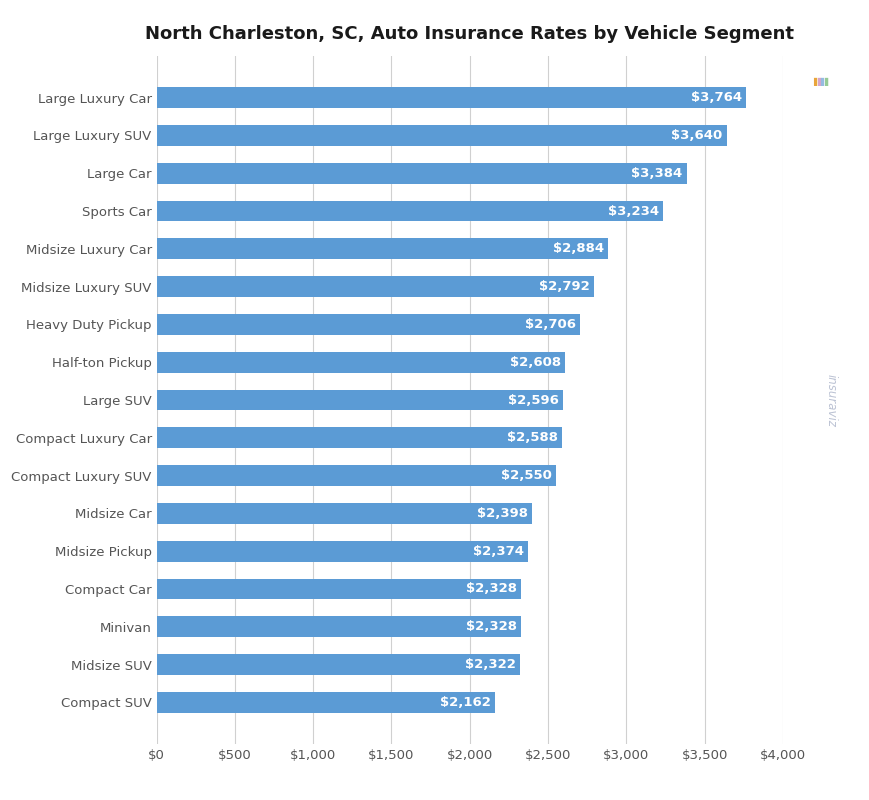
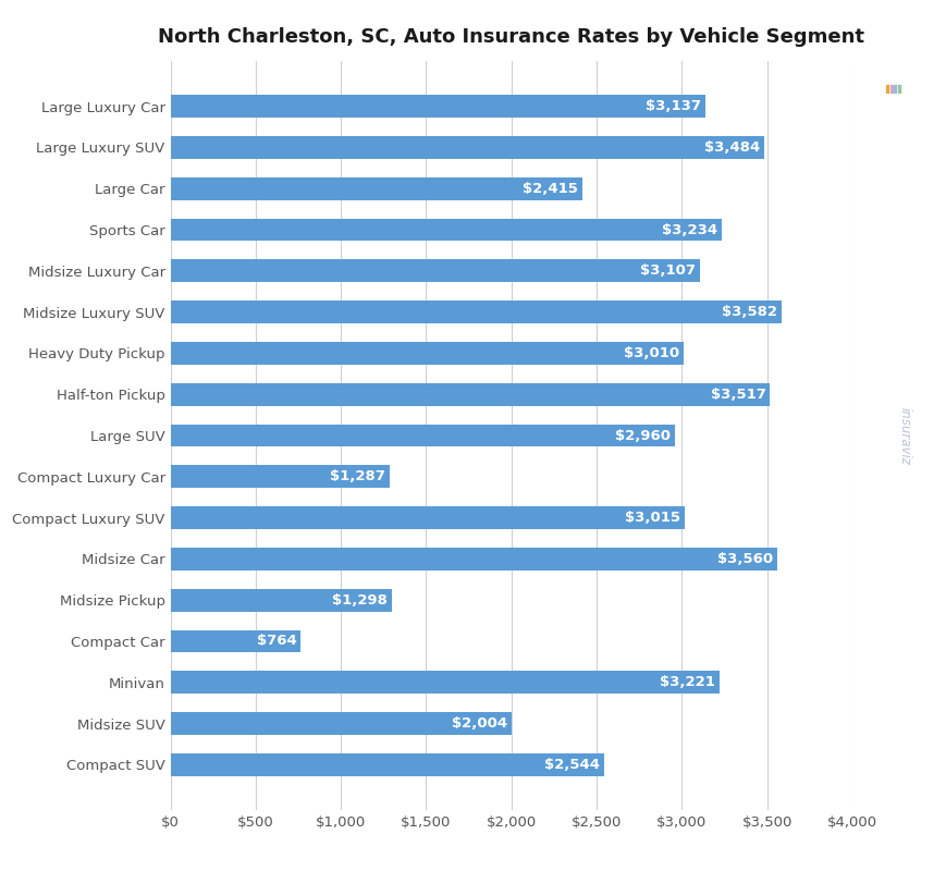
Large Luxury Car: $3,764 -> $3,137
Large Luxury SUV: $3,640 -> $3,484
Large Car: $3,384 -> $2,415
Midsize Luxury Car: $2,884 -> $3,107
Midsize Luxury SUV: $2,792 -> $3,582
Heavy Duty Pickup: $2,706 -> $3,010
Half-ton Pickup: $2,608 -> $3,517
Large SUV: $2,596 -> $2,960
Compact Luxury Car: $2,588 -> $1,287
Compact Luxury SUV: $2,550 -> $3,015
Midsize Car: $2,398 -> $3,560
Midsize Pickup: $2,374 -> $1,298
Compact Car: $2,328 -> $764
Minivan: $2,328 -> $3,221
Midsize SUV: $2,322 -> $2,004
Compact SUV: $2,162 -> $2,544
